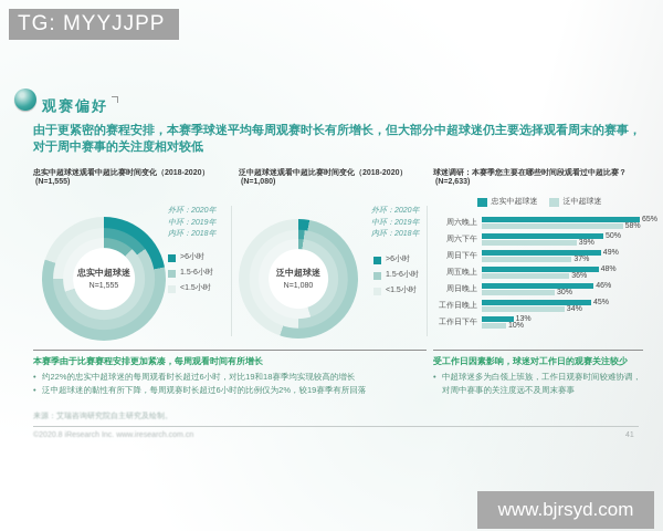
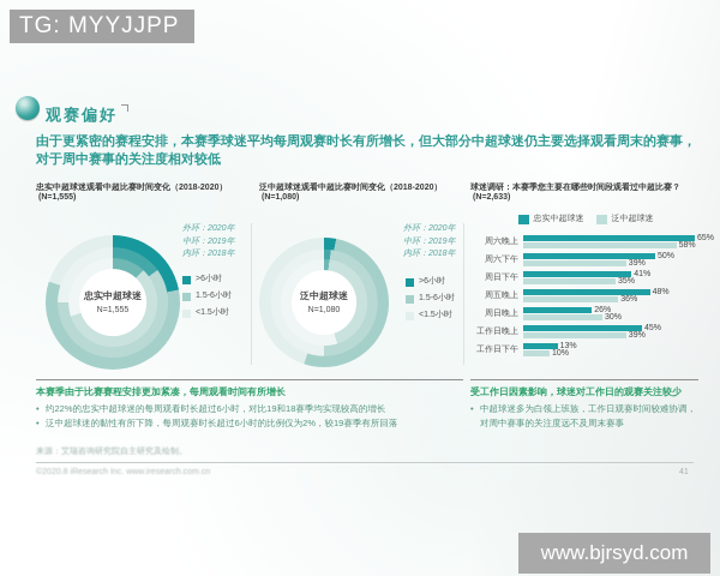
球迷调研：本赛季您主要在哪些时间段观看过中超比赛？/忠实中超球迷/周日下午: 49% -> 41%
球迷调研：本赛季您主要在哪些时间段观看过中超比赛？/泛中超球迷/周日下午: 37% -> 35%
球迷调研：本赛季您主要在哪些时间段观看过中超比赛？/忠实中超球迷/周日晚上: 46% -> 26%
球迷调研：本赛季您主要在哪些时间段观看过中超比赛？/泛中超球迷/工作日晚上: 34% -> 39%
